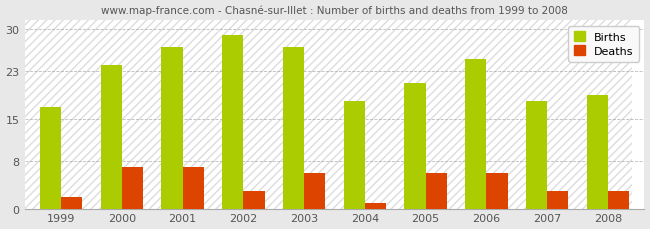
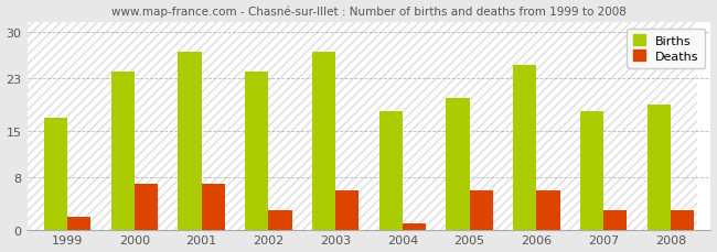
Births/2002: 29 -> 24
Births/2005: 21 -> 20
